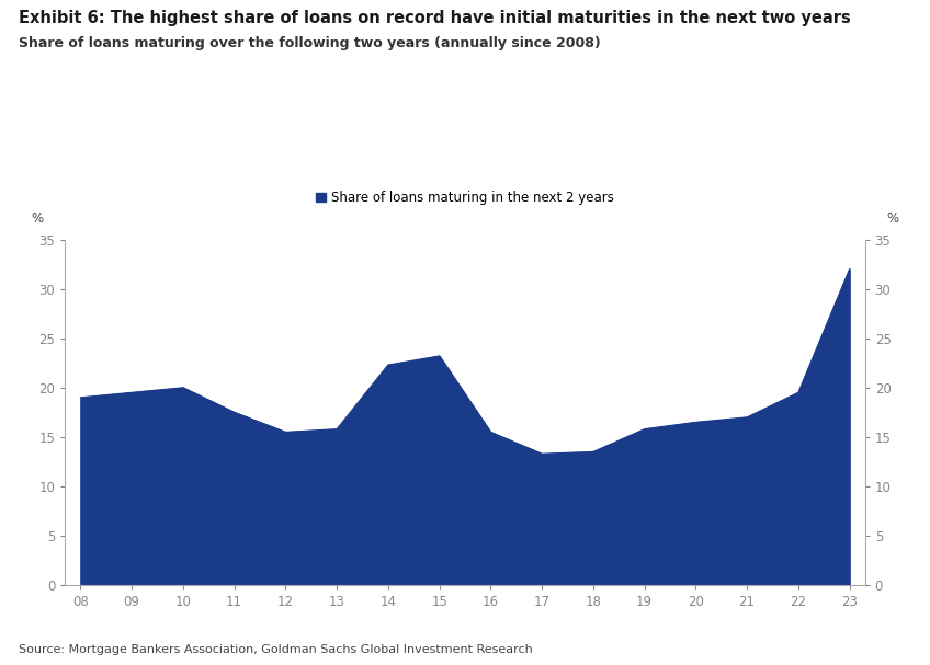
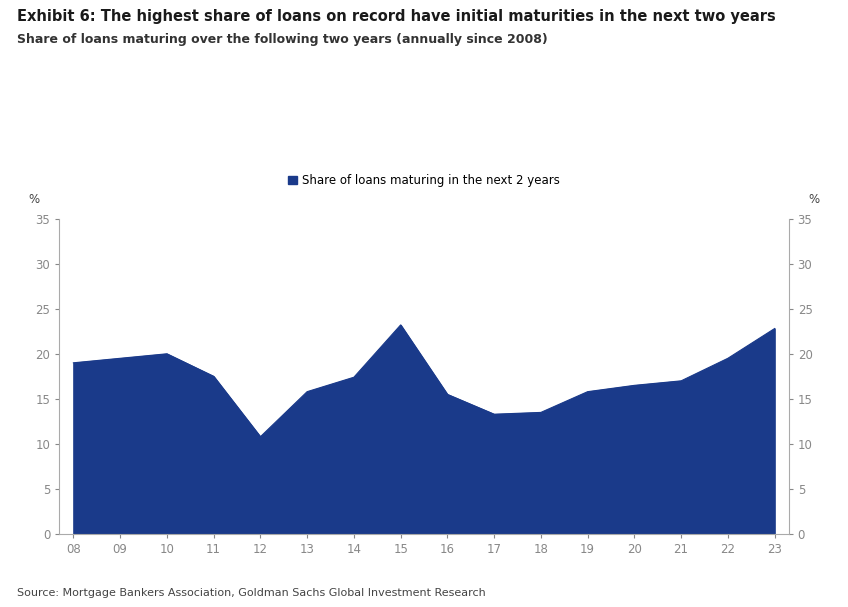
12: 15.5 -> 10.8
14: 22.3 -> 17.4
23: 32.0 -> 22.8
